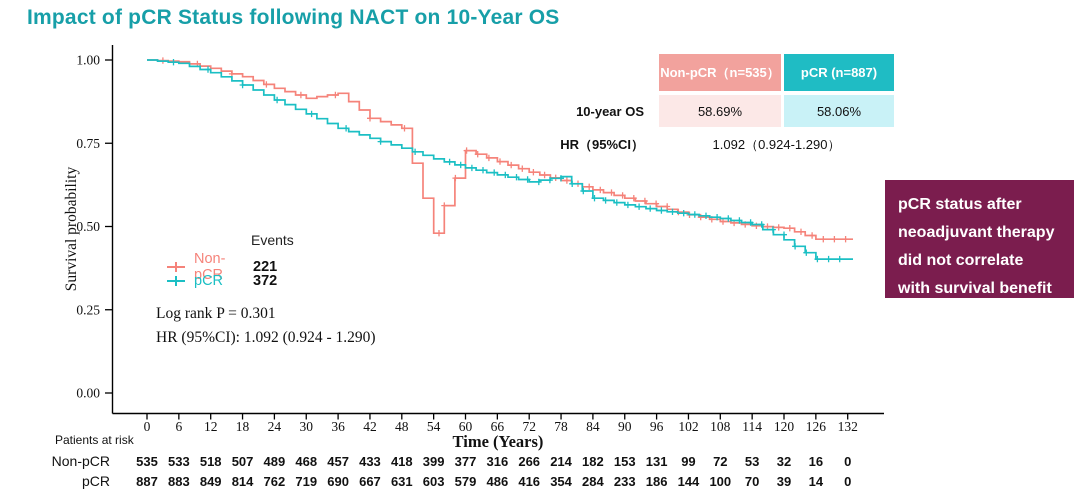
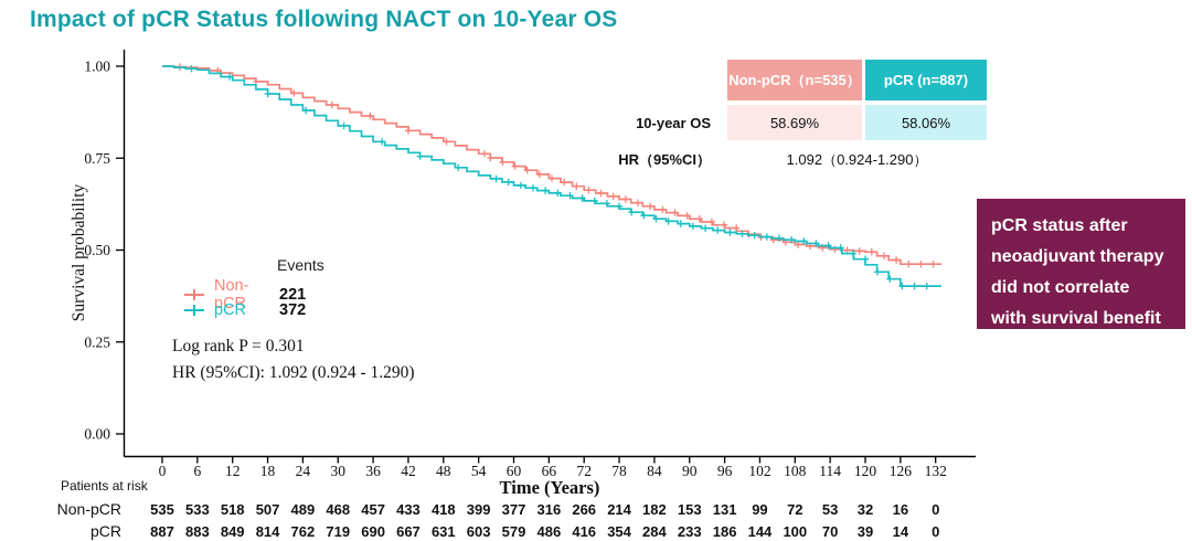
Non-pCR/36: 0.90 -> 0.85
Non-pCR/54: 0.48 -> 0.76
pCR/78: 0.65 -> 0.61
